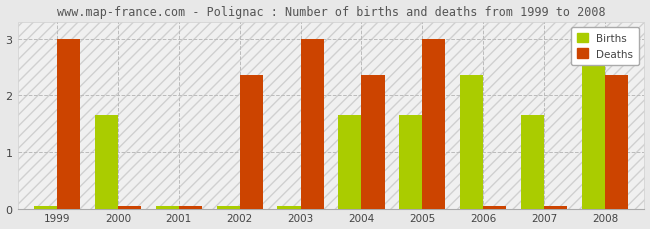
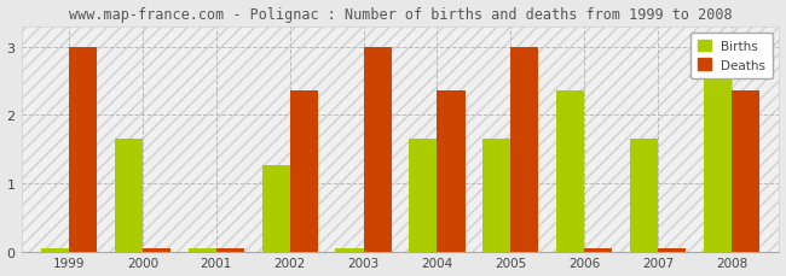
Births/2002: 0.05 -> 1.26
